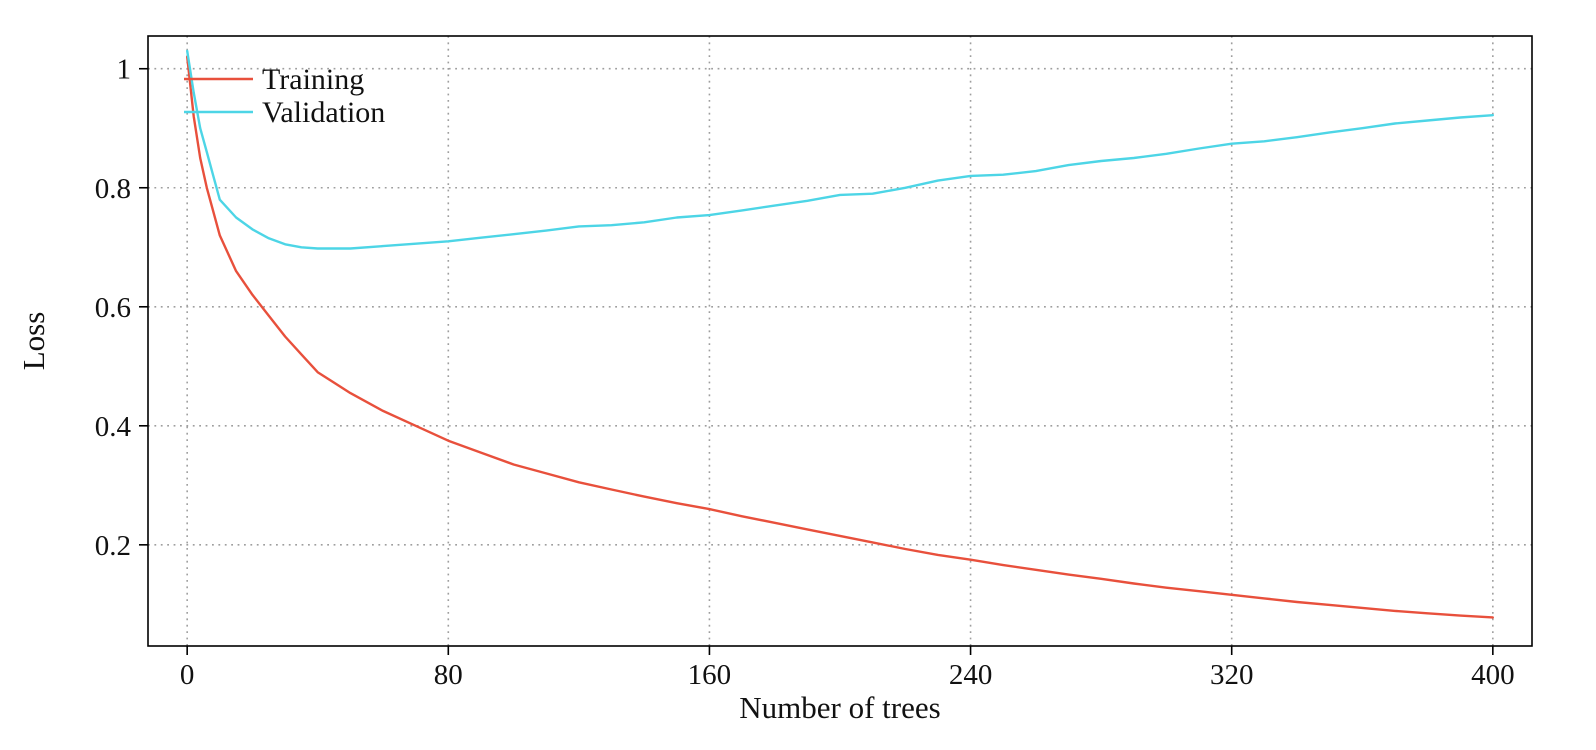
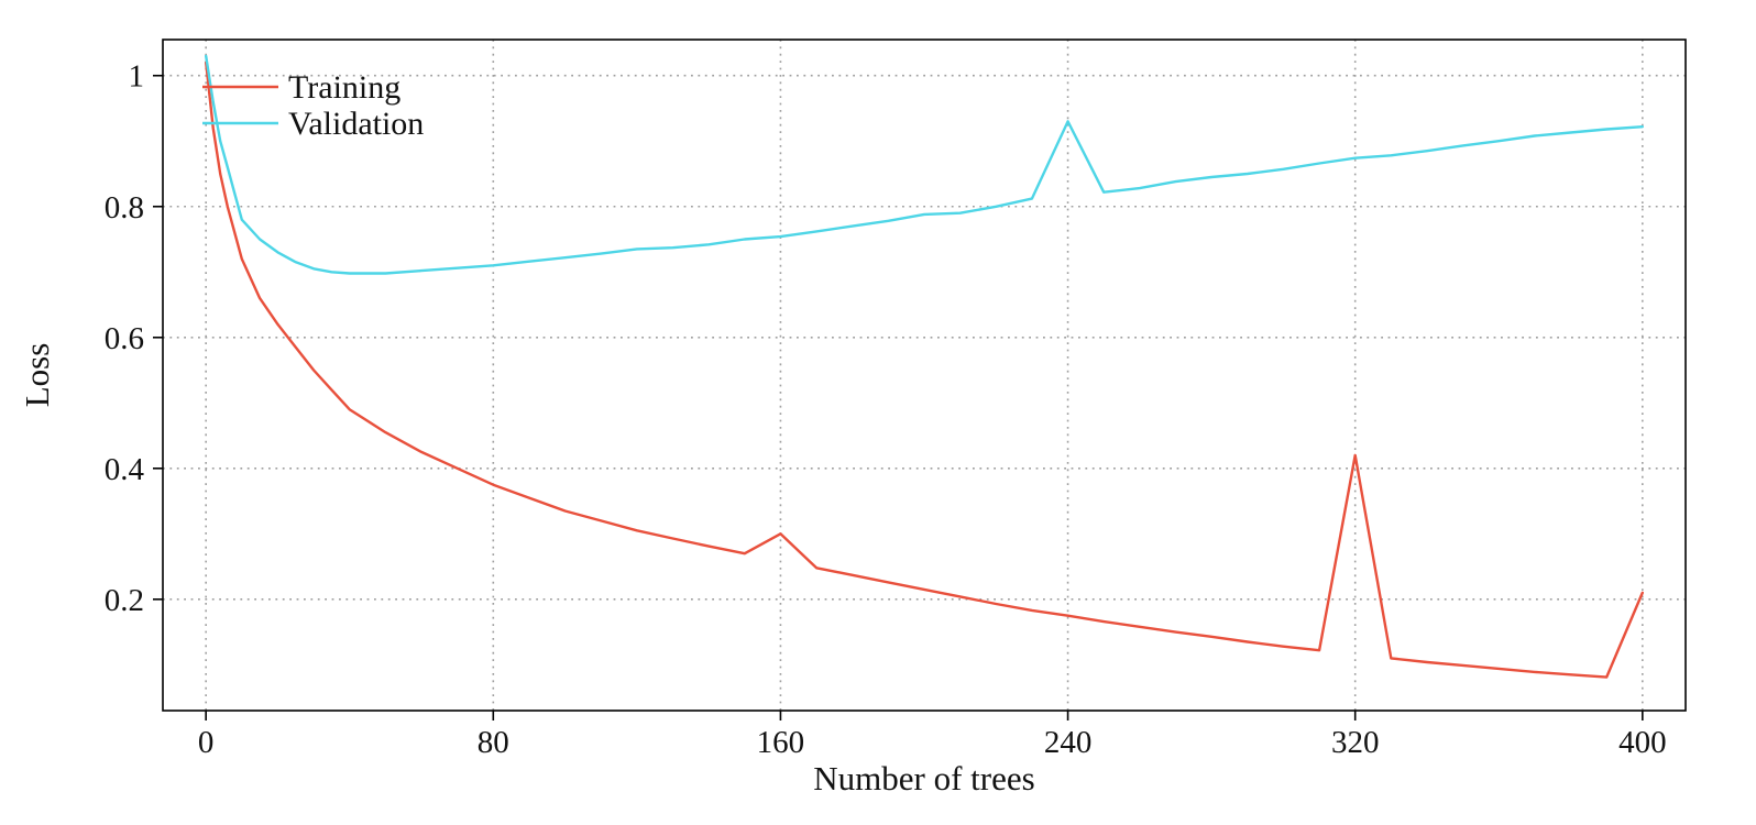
Training/160: 0.26 -> 0.30
Validation/240: 0.82 -> 0.93
Training/320: 0.12 -> 0.42
Training/400: 0.08 -> 0.21
